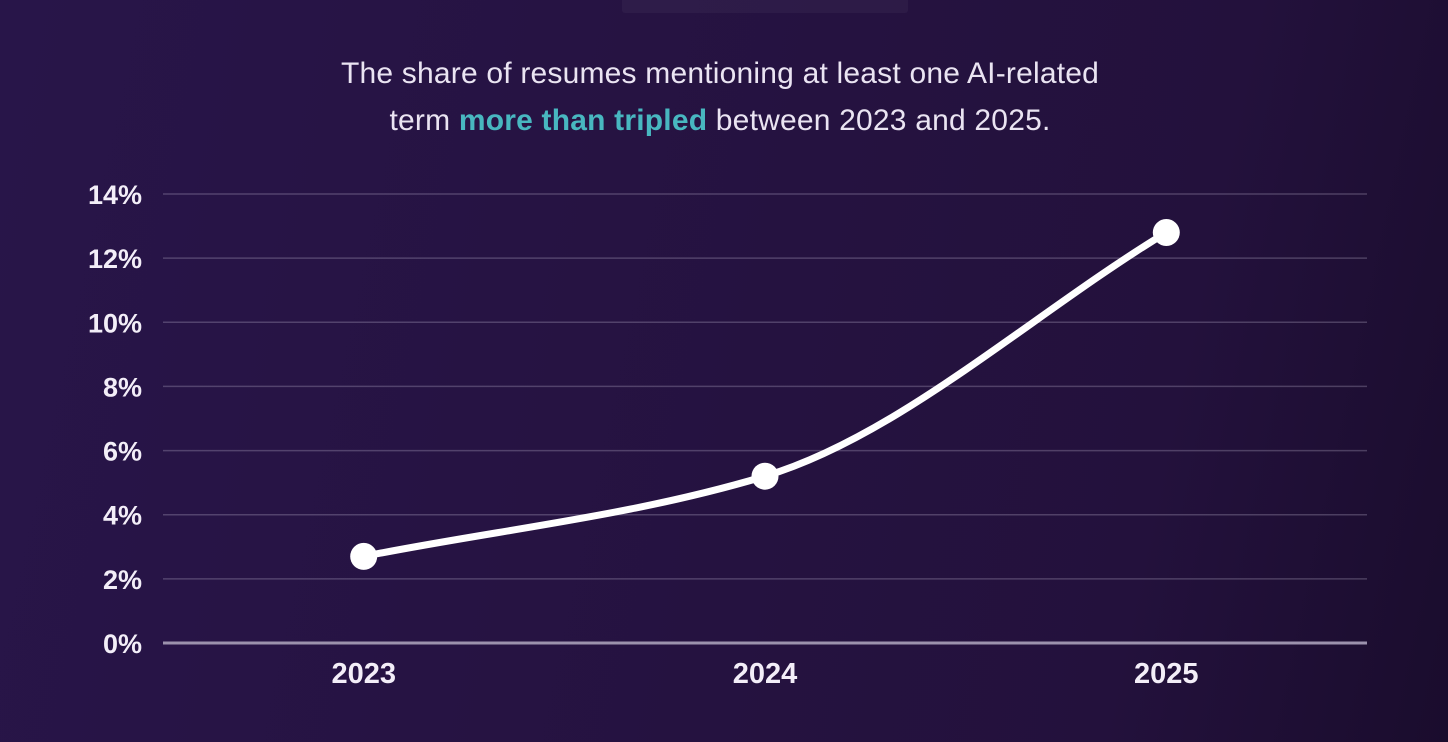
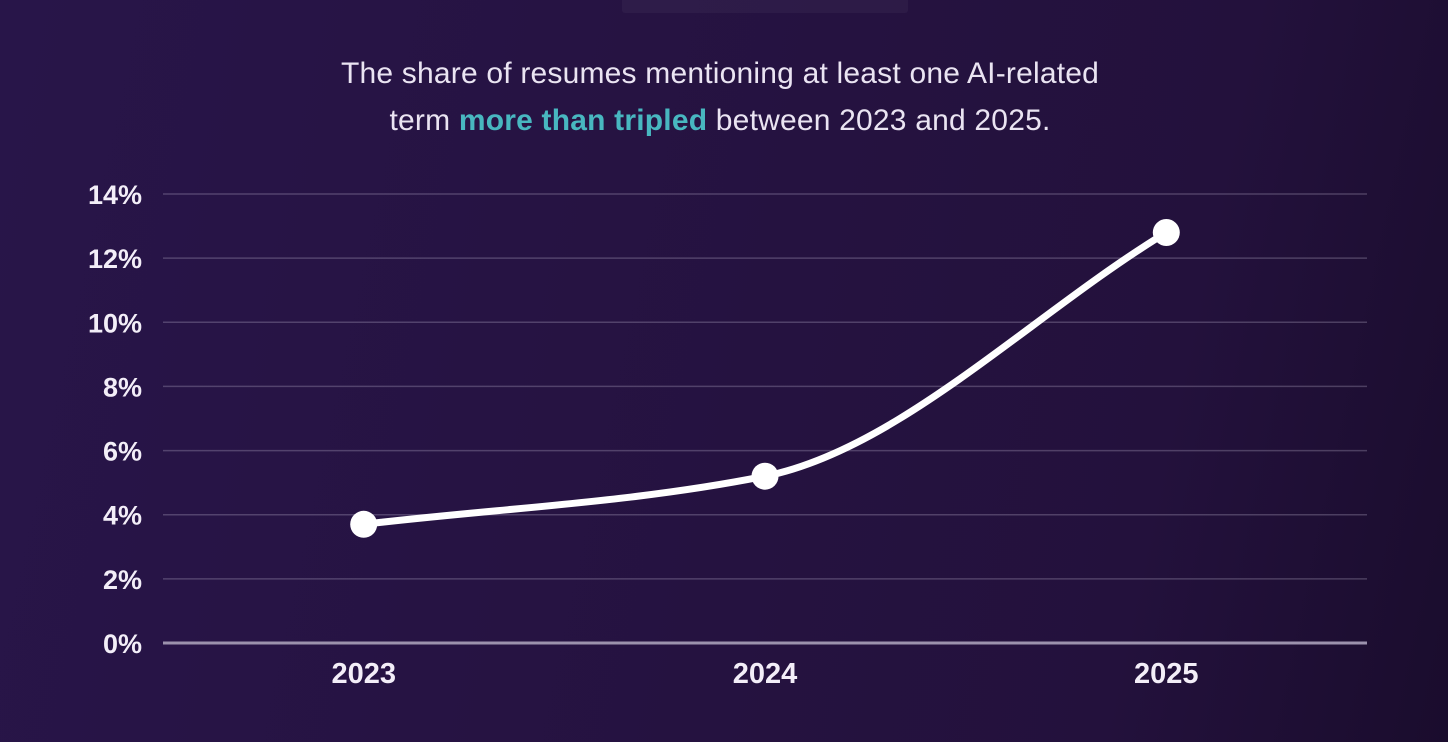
2023: 2.7% -> 3.7%
